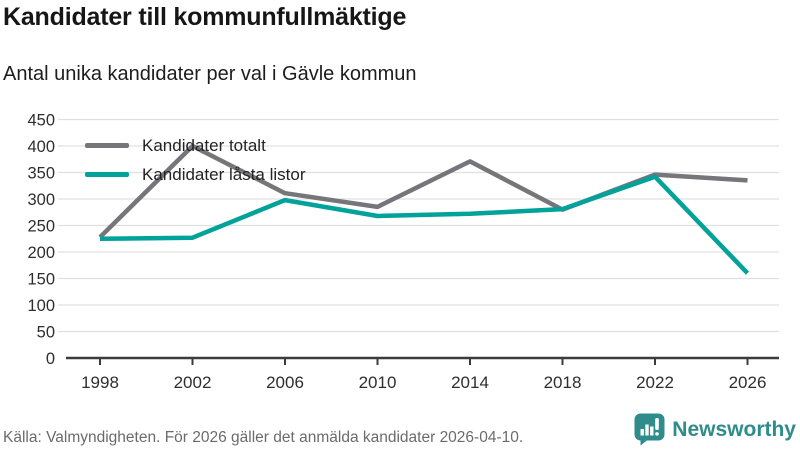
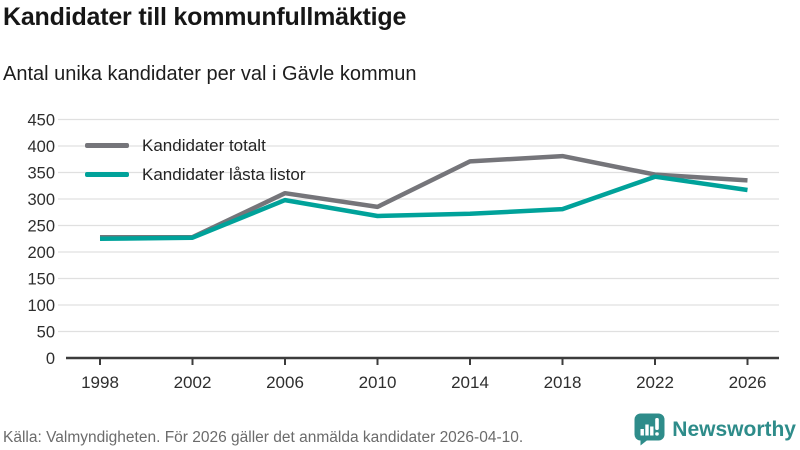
Kandidater totalt/2002: 400 -> 230
Kandidater totalt/2018: 280 -> 380
Kandidater låsta listor/2026: 160 -> 320
